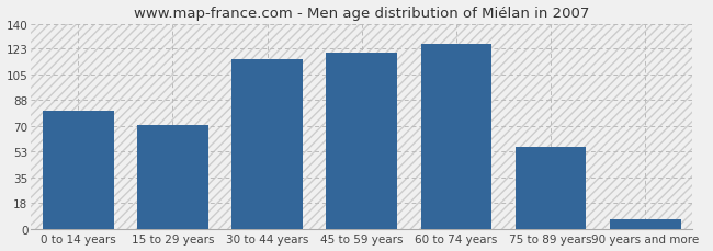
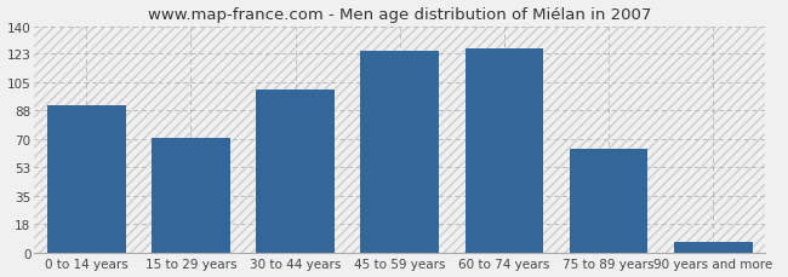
0 to 14 years: 81 -> 91
30 to 44 years: 116 -> 101
45 to 59 years: 120 -> 125
75 to 89 years: 56 -> 64
